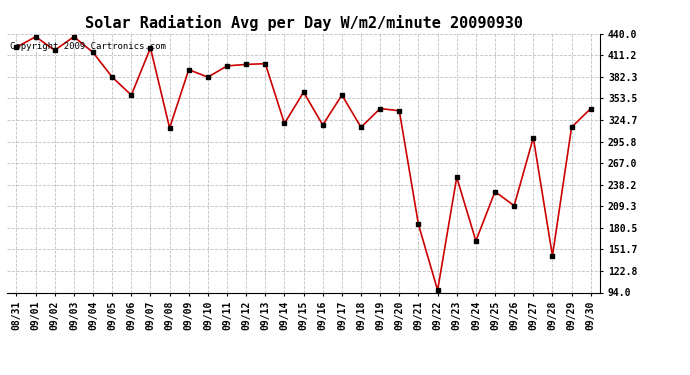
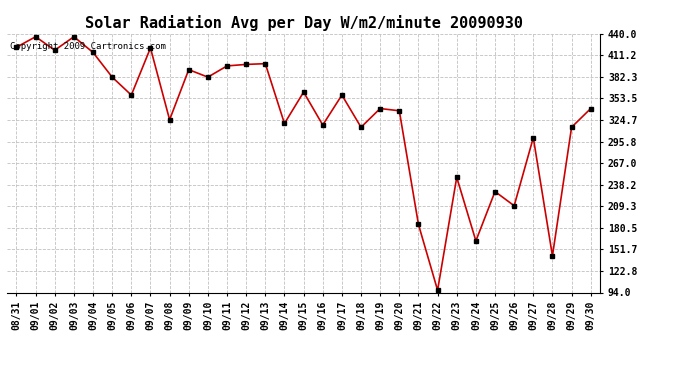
09/08: 314 -> 325
